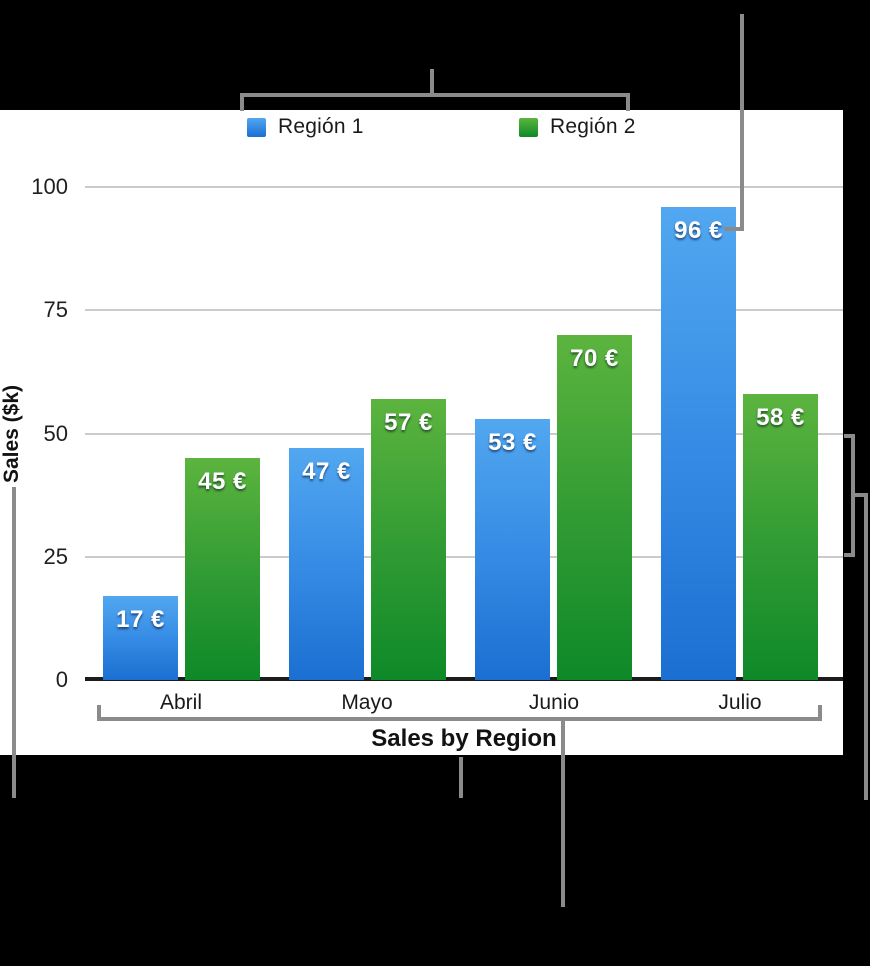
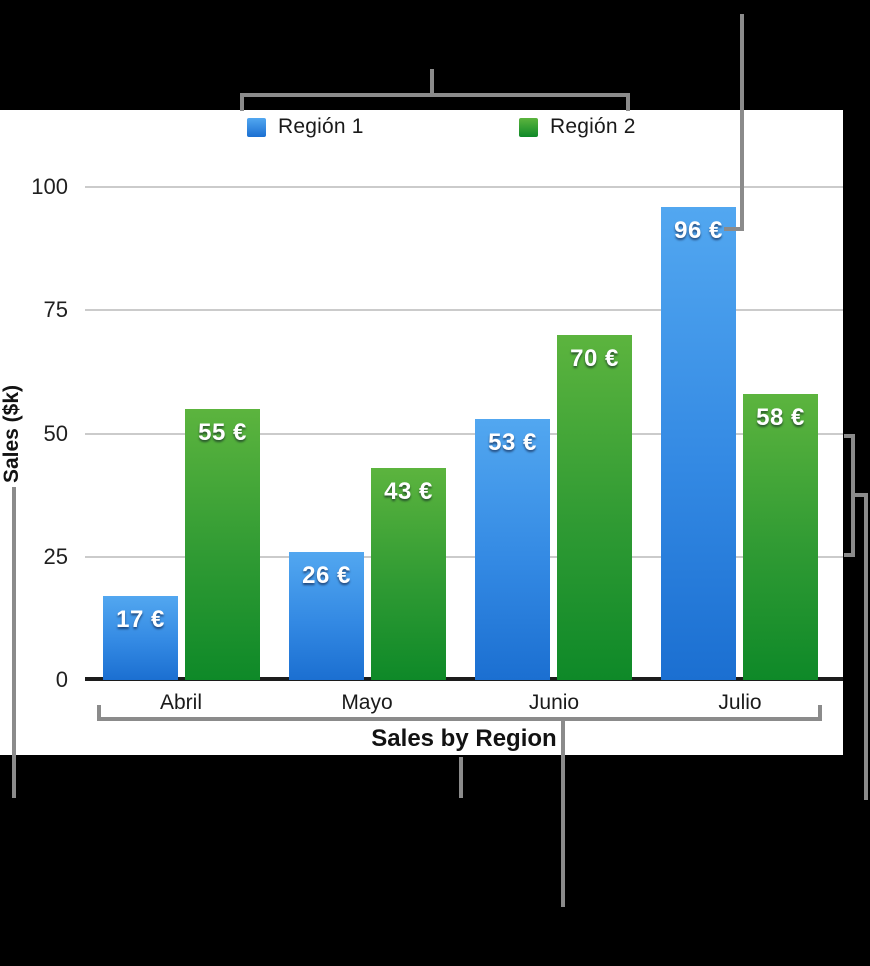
Región 2/Abril: 45 -> 55
Región 1/Mayo: 47 -> 26
Región 2/Mayo: 57 -> 43
